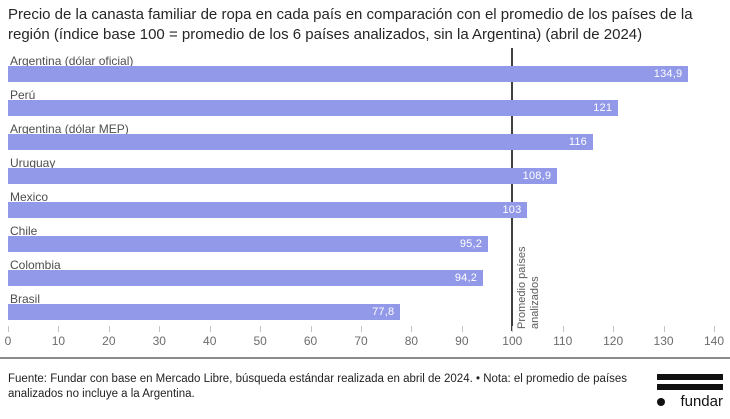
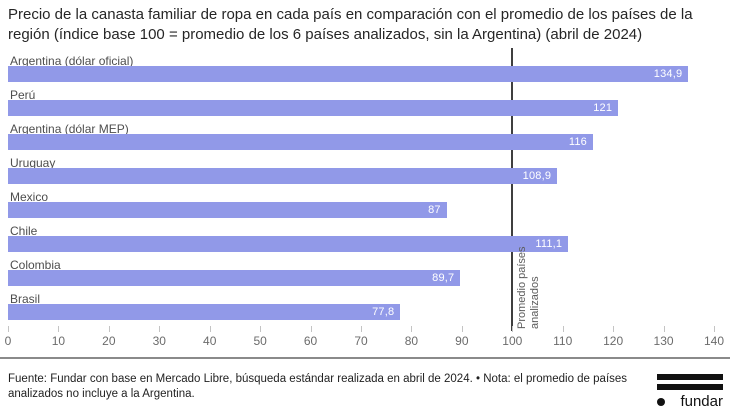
Mexico: 103 -> 87
Chile: 95,2 -> 111,1
Colombia: 94,2 -> 89,7
